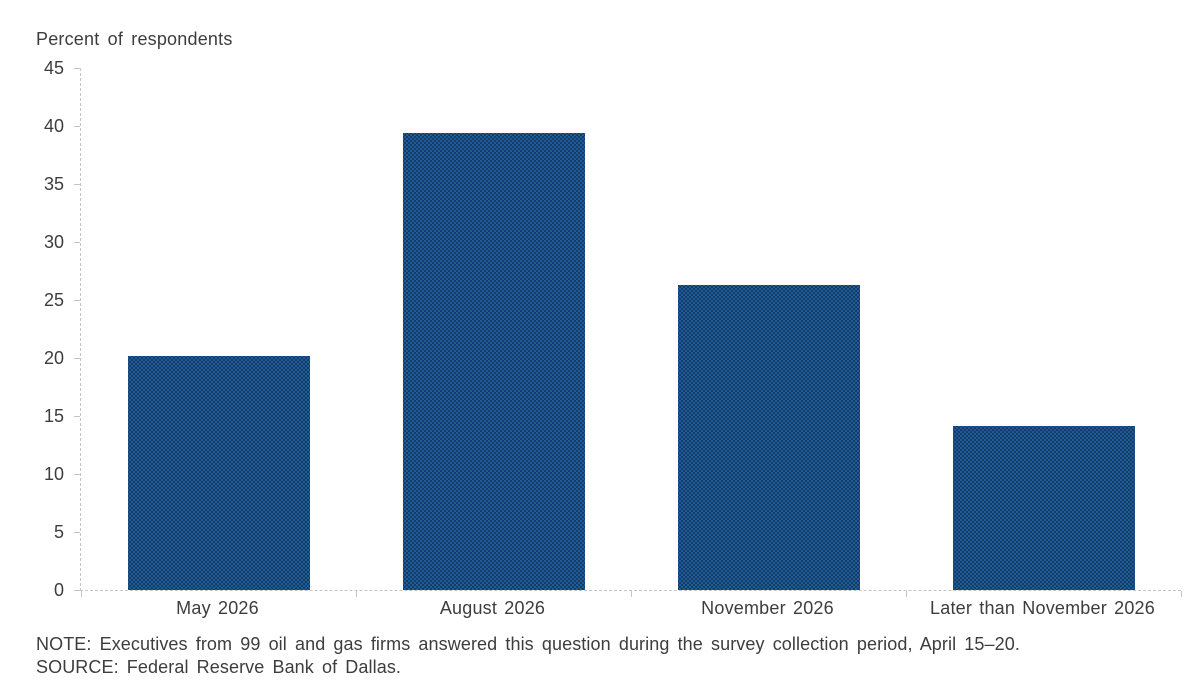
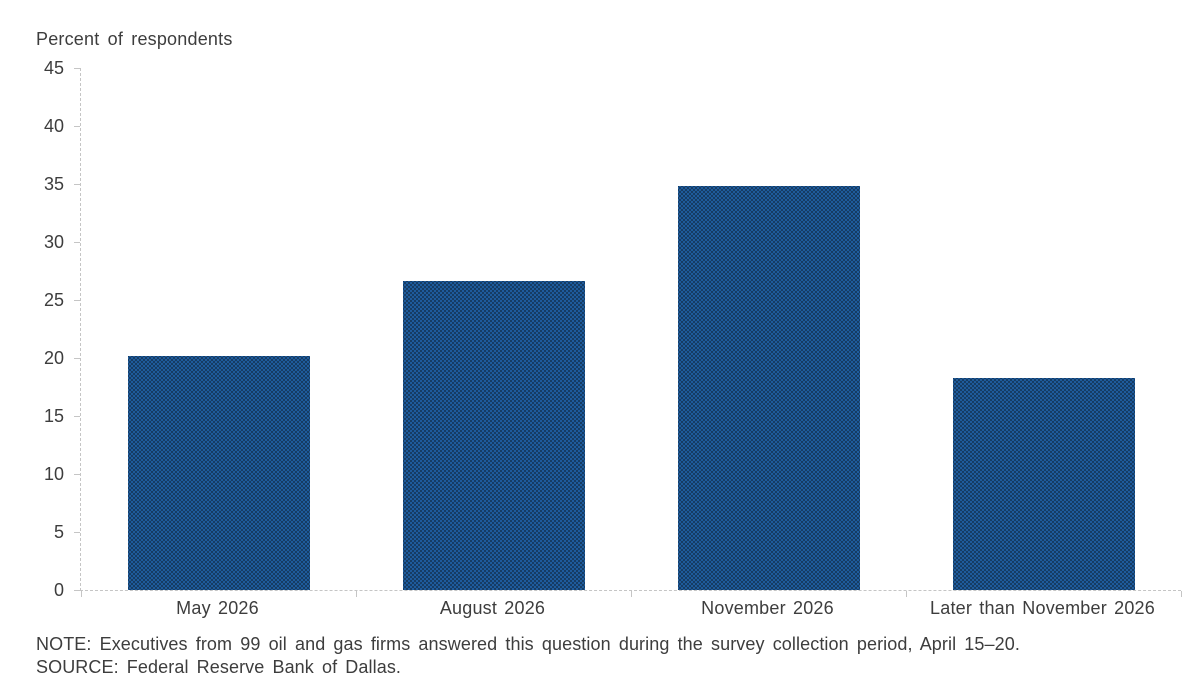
August 2026: 39.4 -> 26.6
November 2026: 26.3 -> 34.8
Later than November 2026: 14.1 -> 18.3
